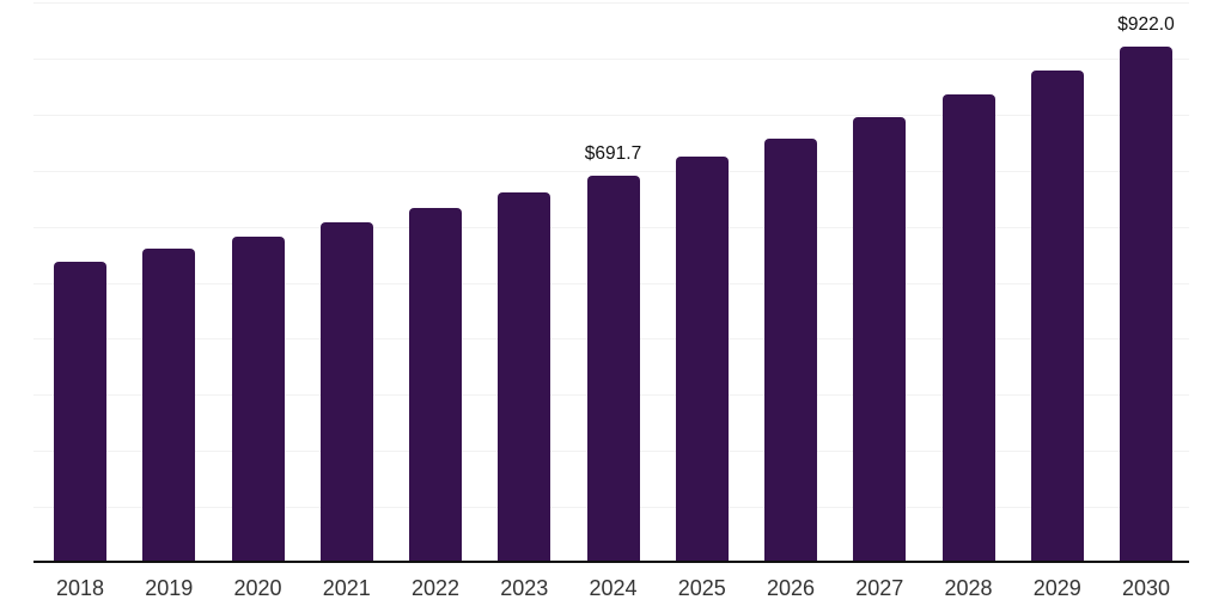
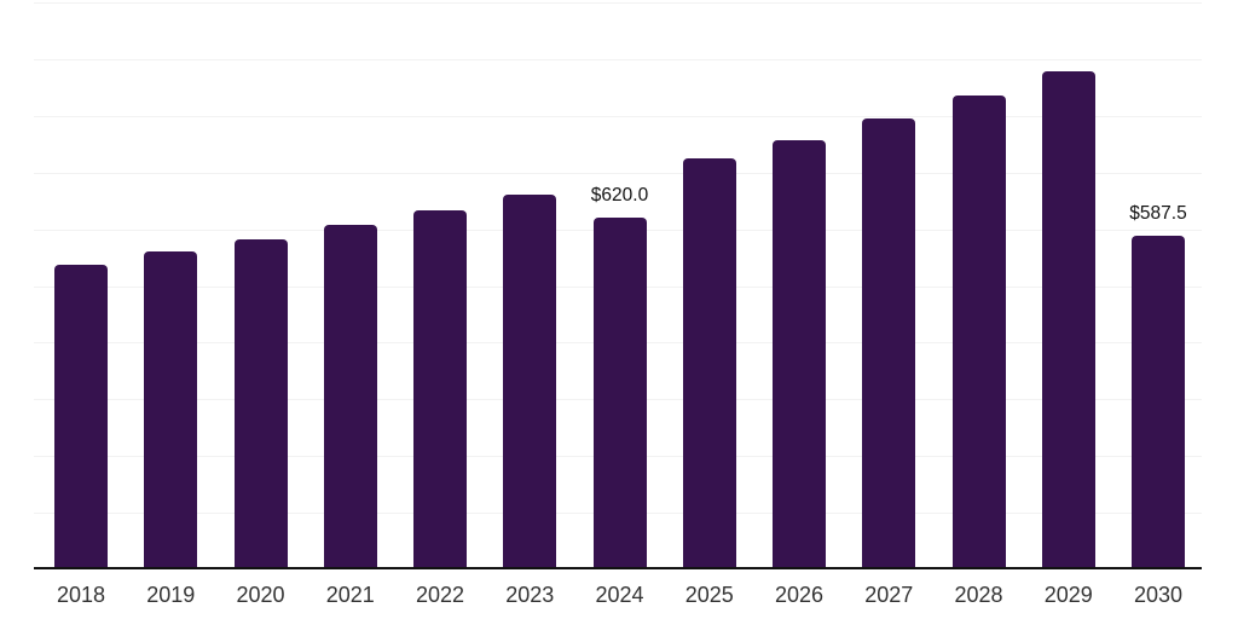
2024: $691.7 -> $620.0
2030: $922.0 -> $587.5
